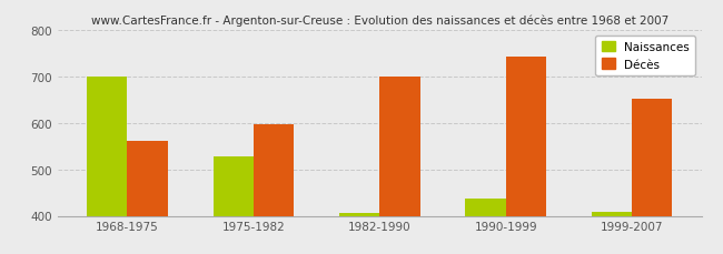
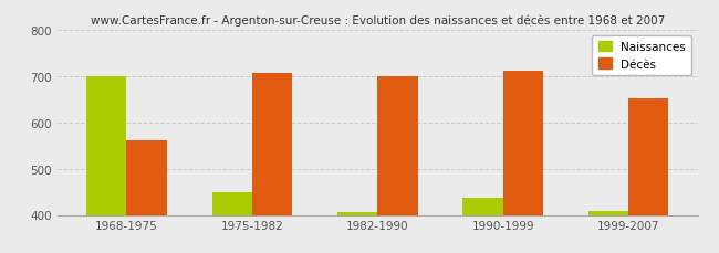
Naissances/1975-1982: 527 -> 450
Décès/1975-1982: 597 -> 705
Décès/1990-1999: 743 -> 710
